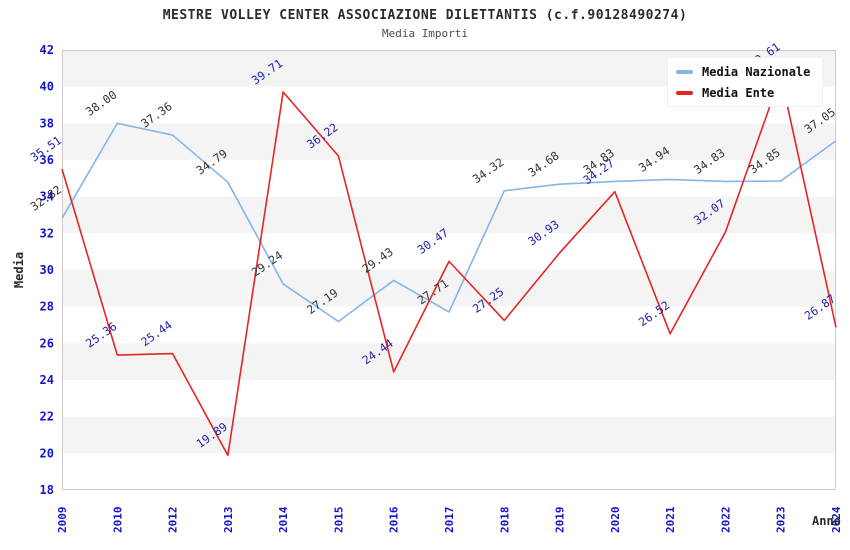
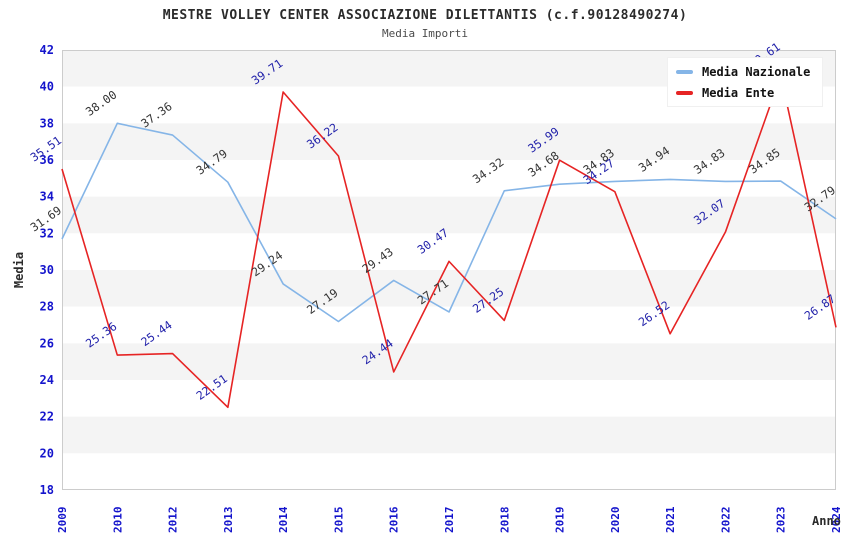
Media Nazionale/2009: 32.82 -> 31.69
Media Ente/2013: 19.89 -> 22.51
Media Ente/2019: 30.93 -> 35.99
Media Nazionale/2024: 37.05 -> 32.79
